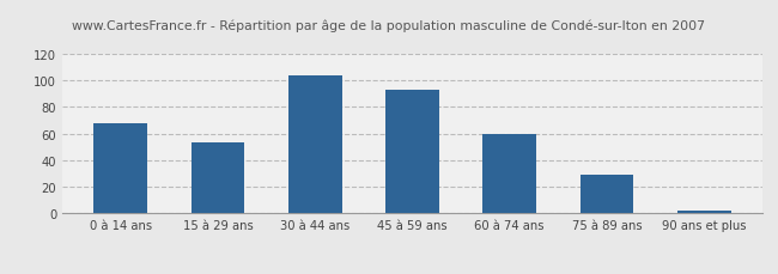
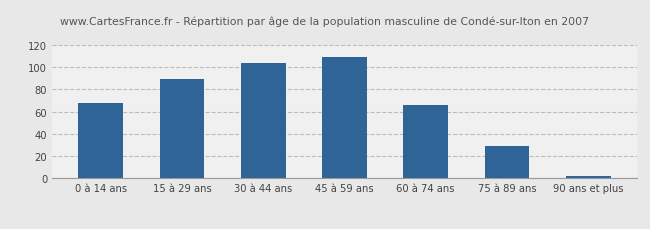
15 à 29 ans: 53 -> 89
45 à 59 ans: 93 -> 109
60 à 74 ans: 60 -> 66
